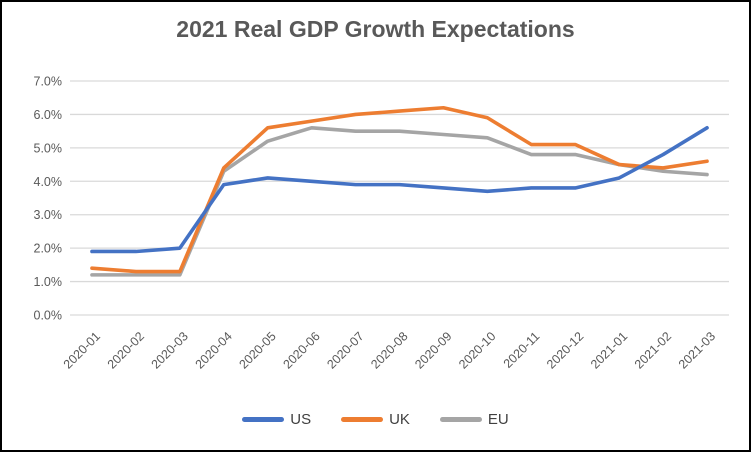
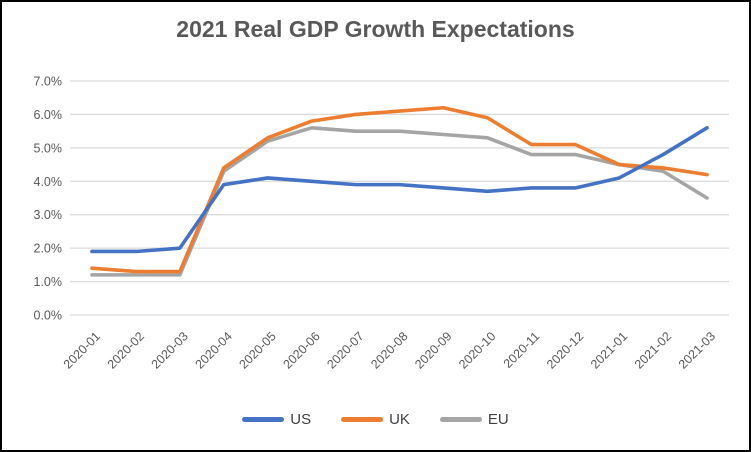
UK/2020-05: 5.6% -> 5.3%
UK/2021-03: 4.6% -> 4.2%
EU/2021-03: 4.2% -> 3.5%
